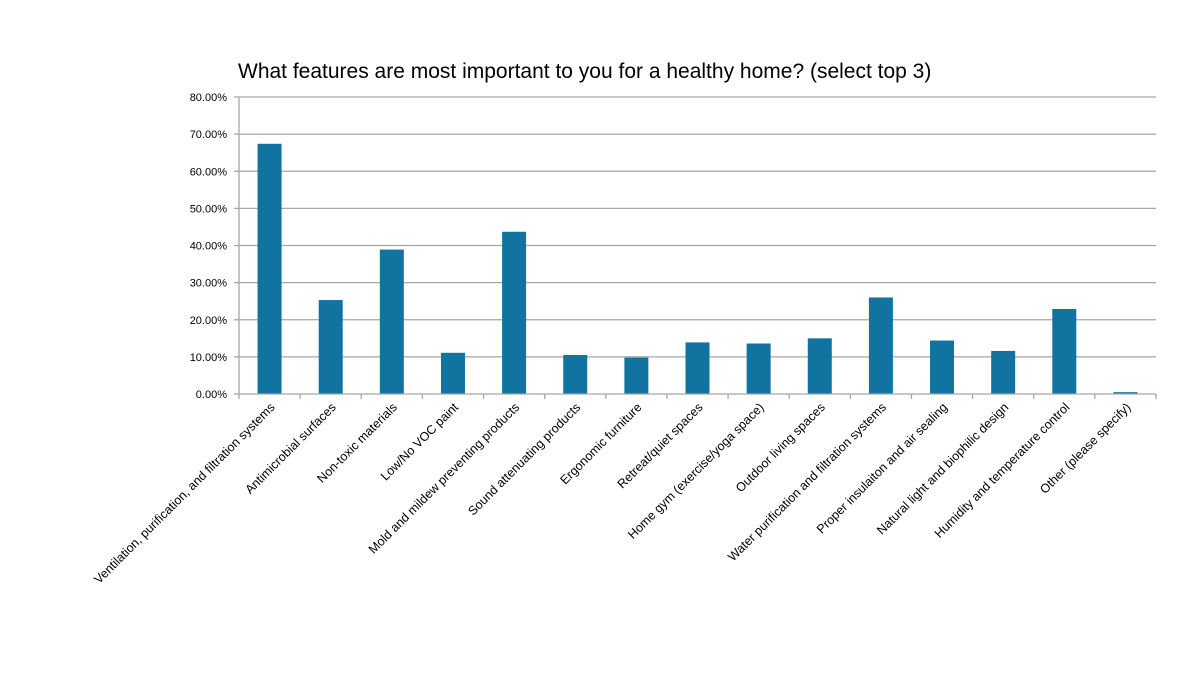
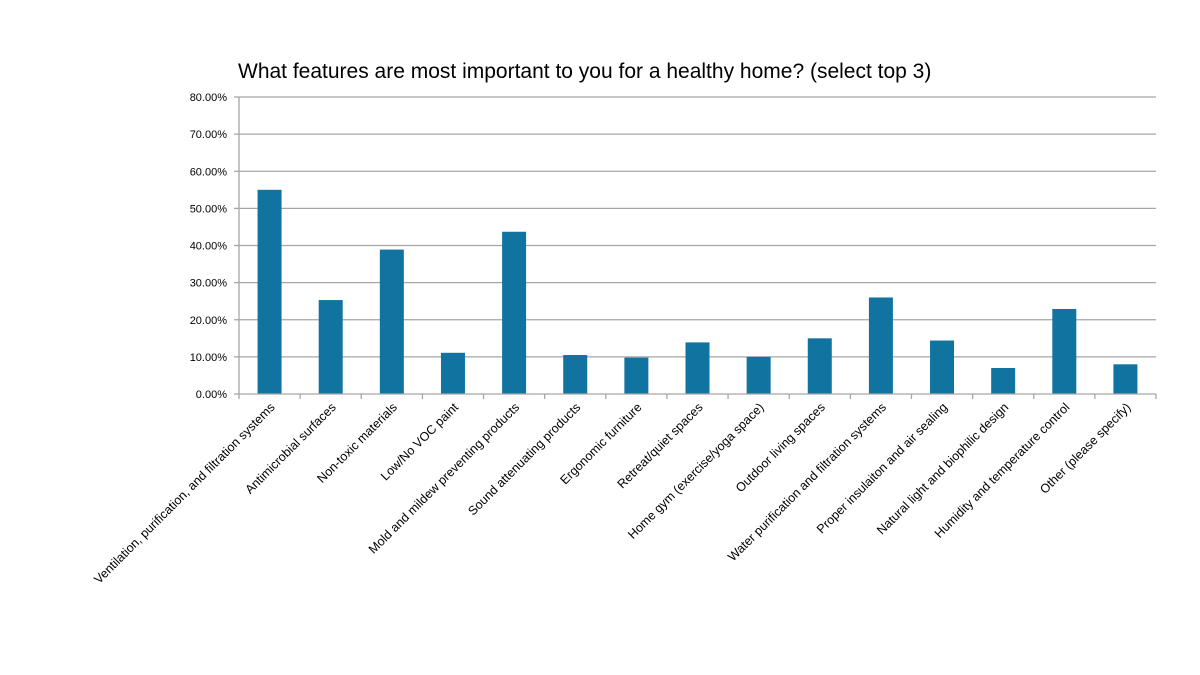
Ventilation, purification, and filtration systems: 67% -> 55%
Home gym (exercise/yoga space): 14% -> 10%
Natural light and biophilic design: 12% -> 7%
Other (please specify): 1% -> 8%
